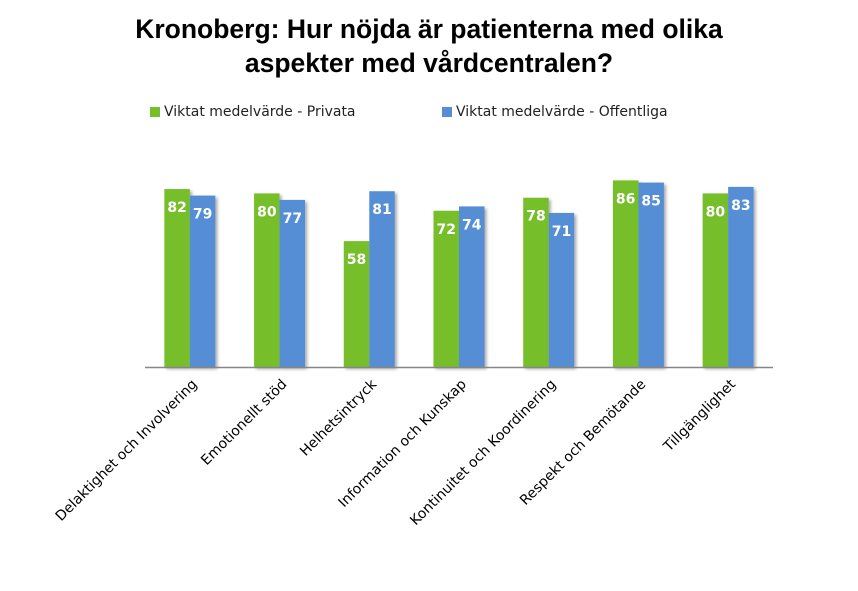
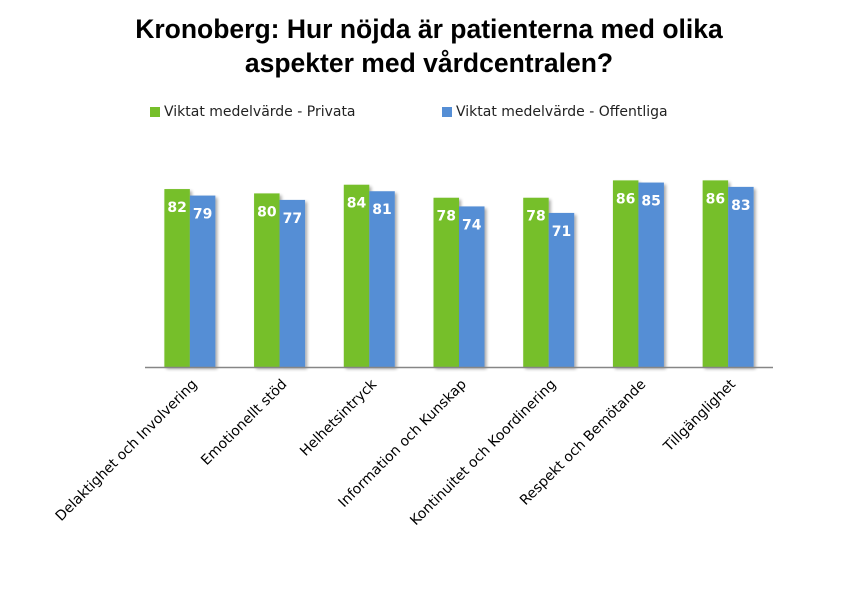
Viktat medelvärde - Privata/Helhetsintryck: 58 -> 84
Viktat medelvärde - Privata/Information och Kunskap: 72 -> 78
Viktat medelvärde - Privata/Tillgänglighet: 80 -> 86
